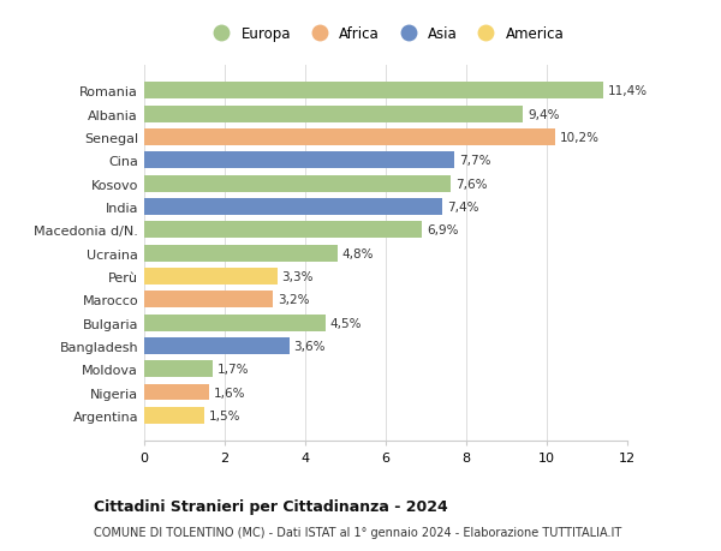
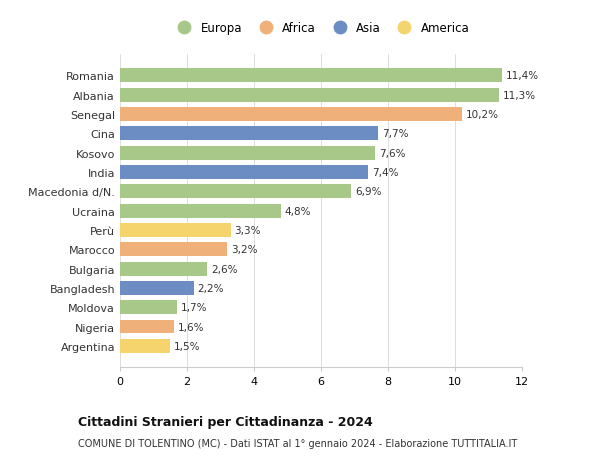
Albania: 9,4% -> 11,3%
Bulgaria: 4,5% -> 2,6%
Bangladesh: 3,6% -> 2,2%
